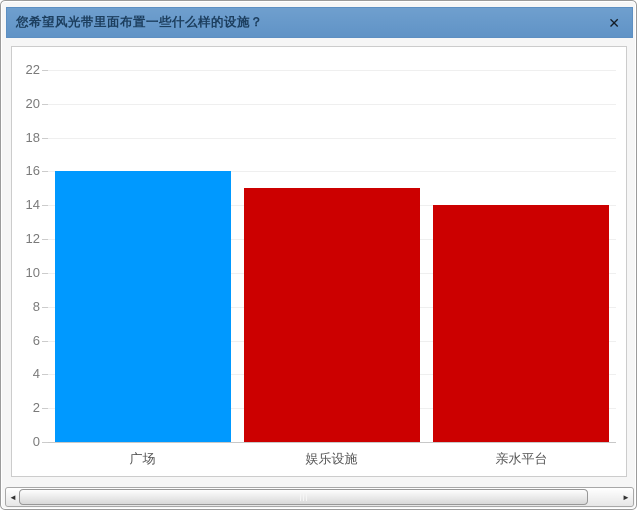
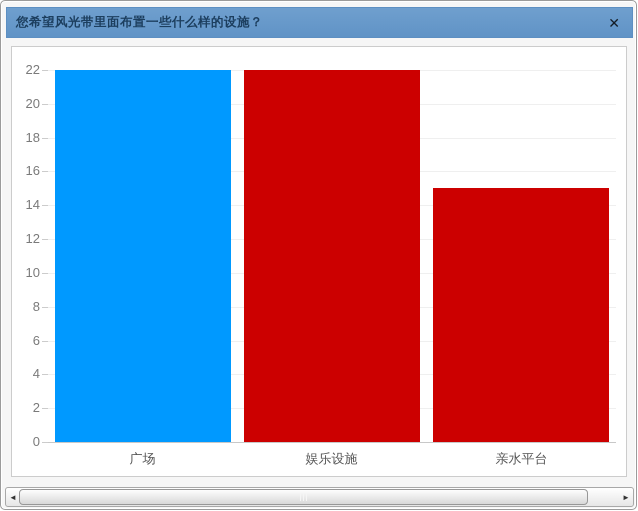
广场: 16 -> 22
娱乐设施: 15 -> 22
亲水平台: 14 -> 15
